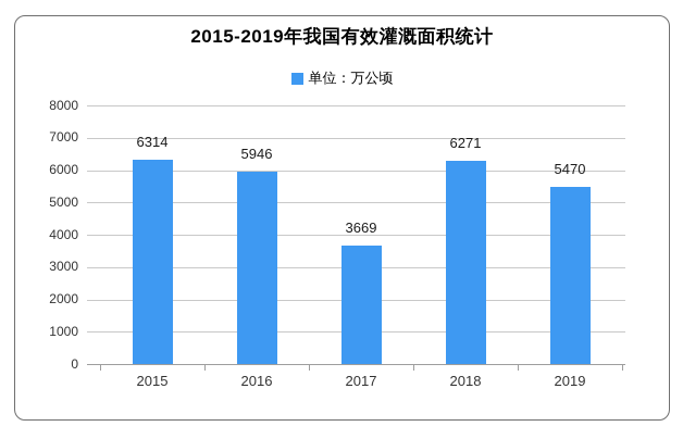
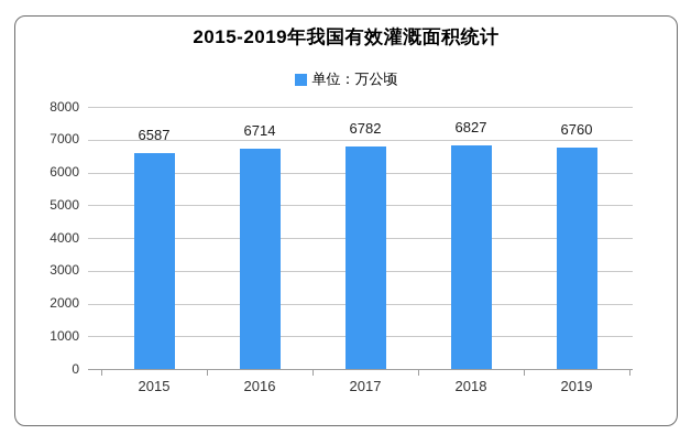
2015: 6314 -> 6587
2016: 5946 -> 6714
2017: 3669 -> 6782
2018: 6271 -> 6827
2019: 5470 -> 6760
